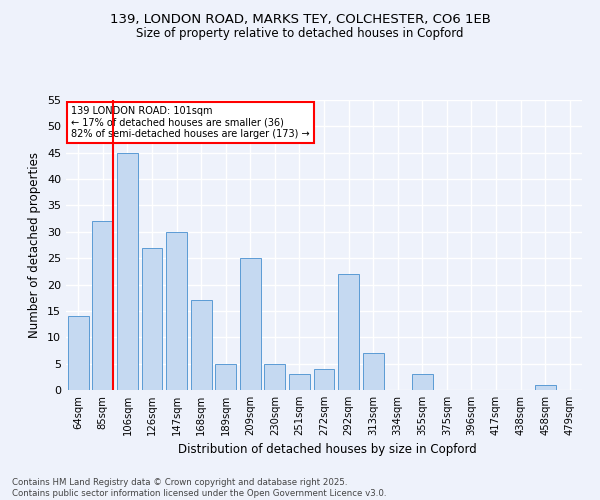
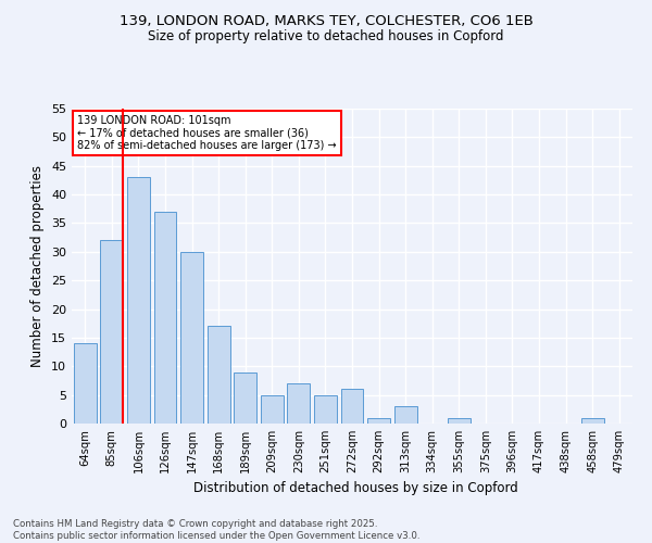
106sqm: 45 -> 43
126sqm: 27 -> 37
189sqm: 5 -> 9
209sqm: 25 -> 5
230sqm: 5 -> 7
251sqm: 3 -> 5
272sqm: 4 -> 6
292sqm: 22 -> 1
313sqm: 7 -> 3
355sqm: 3 -> 1
